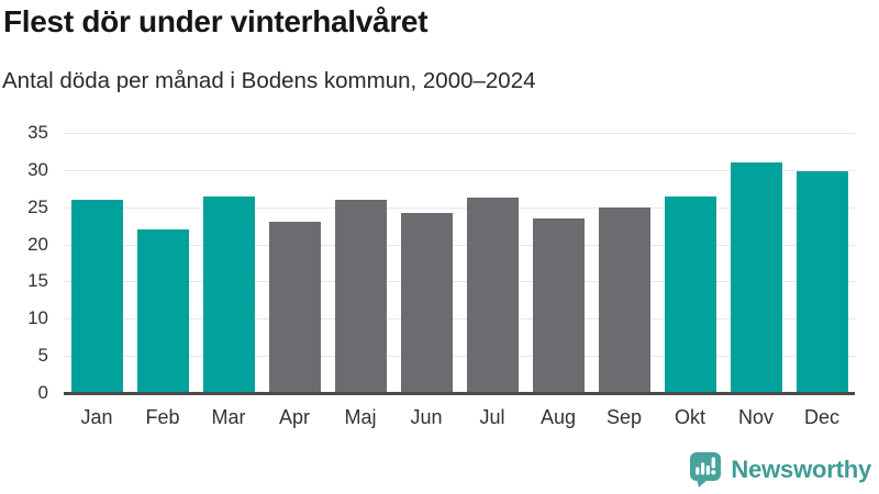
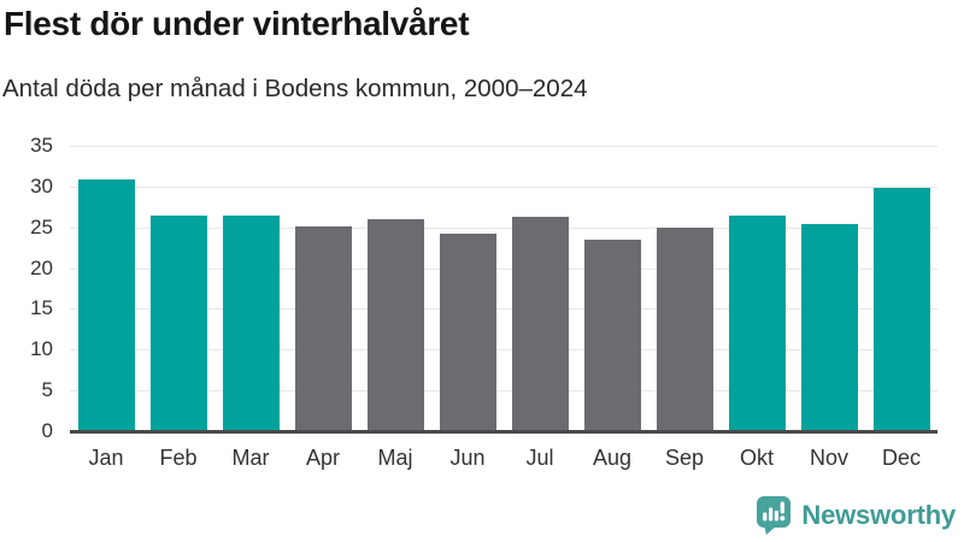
Jan: 26 -> 31
Feb: 22 -> 26
Apr: 23 -> 25
Nov: 31 -> 25
